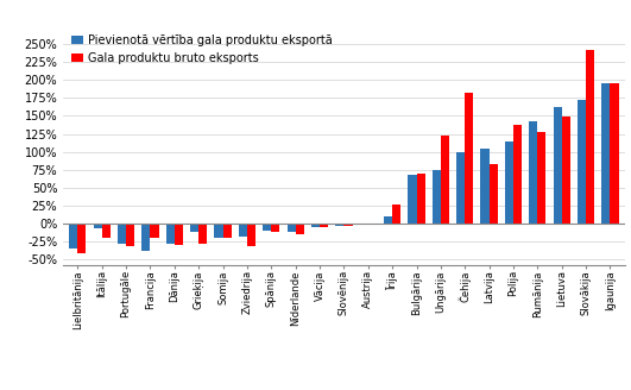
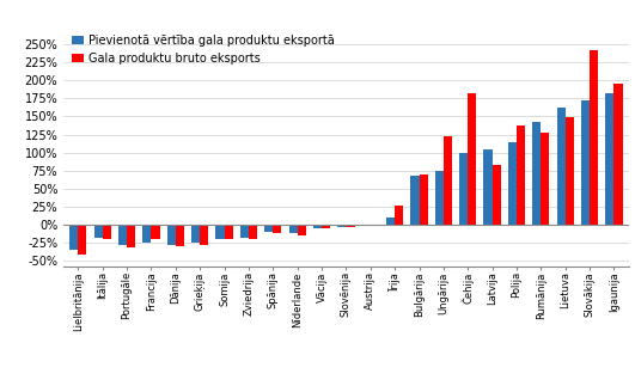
Pievienotā vērtība gala produktu eksportā/Itālija: -6% -> -18%
Pievienotā vērtība gala produktu eksportā/Francija: -38% -> -25%
Pievienotā vērtība gala produktu eksportā/Grieķija: -12% -> -25%
Gala produktu bruto eksports/Zviedrija: -32% -> -20%
Pievienotā vērtība gala produktu eksportā/Igaunija: 196% -> 183%
